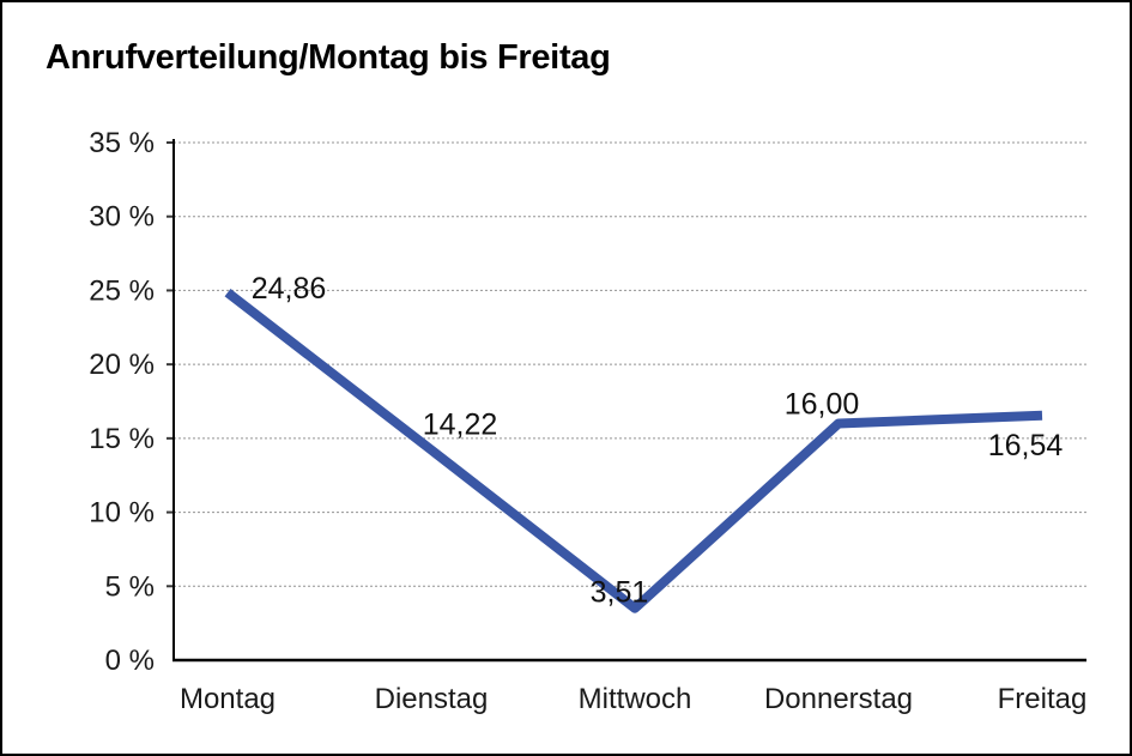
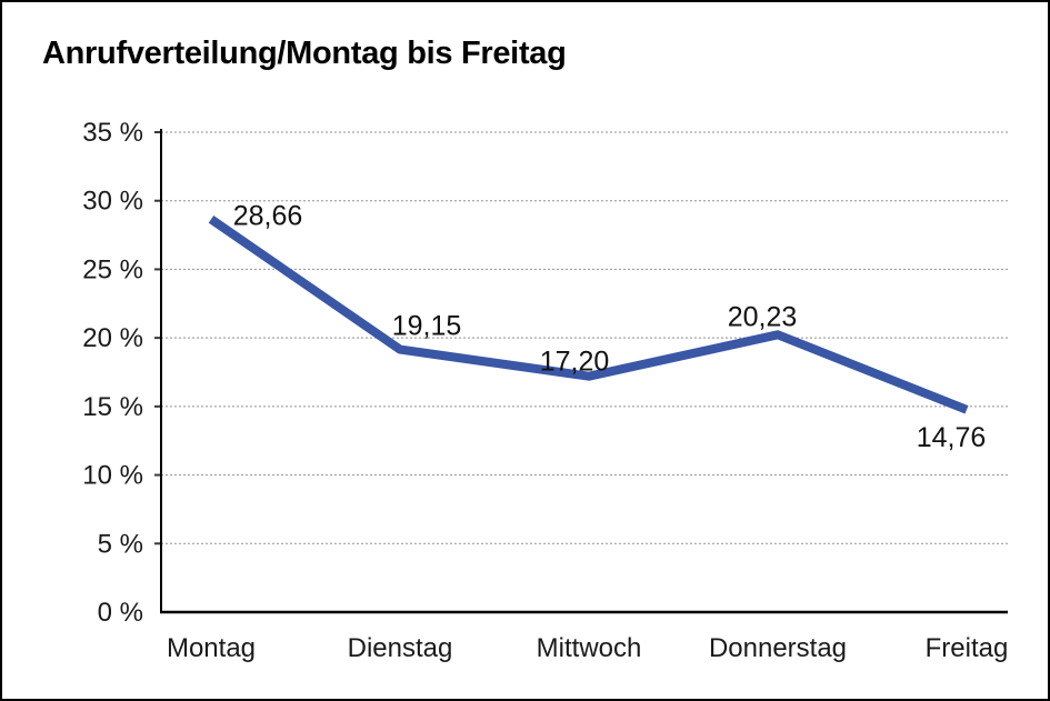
Montag: 24,86 -> 28,66
Dienstag: 14,22 -> 19,15
Mittwoch: 3,51 -> 17,20
Donnerstag: 16,00 -> 20,23
Freitag: 16,54 -> 14,76
